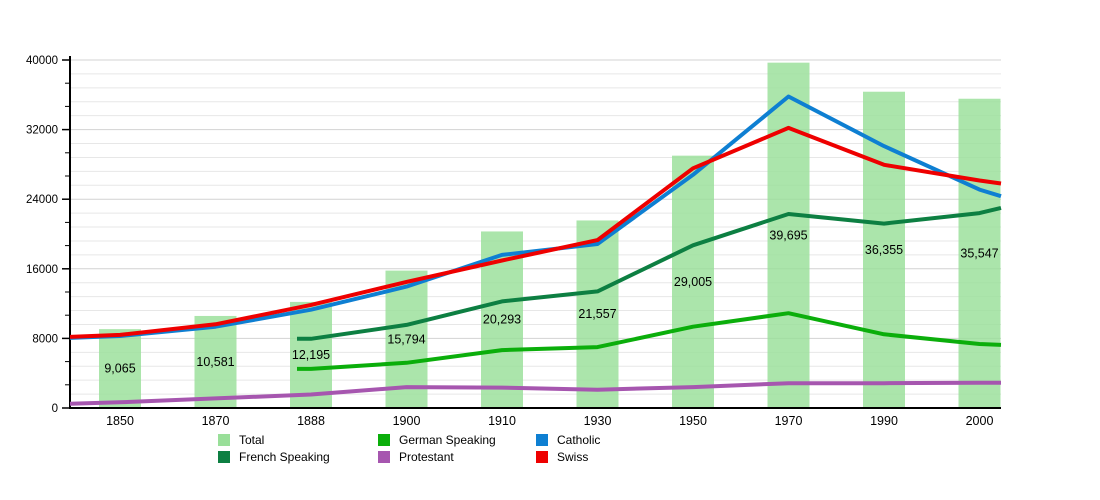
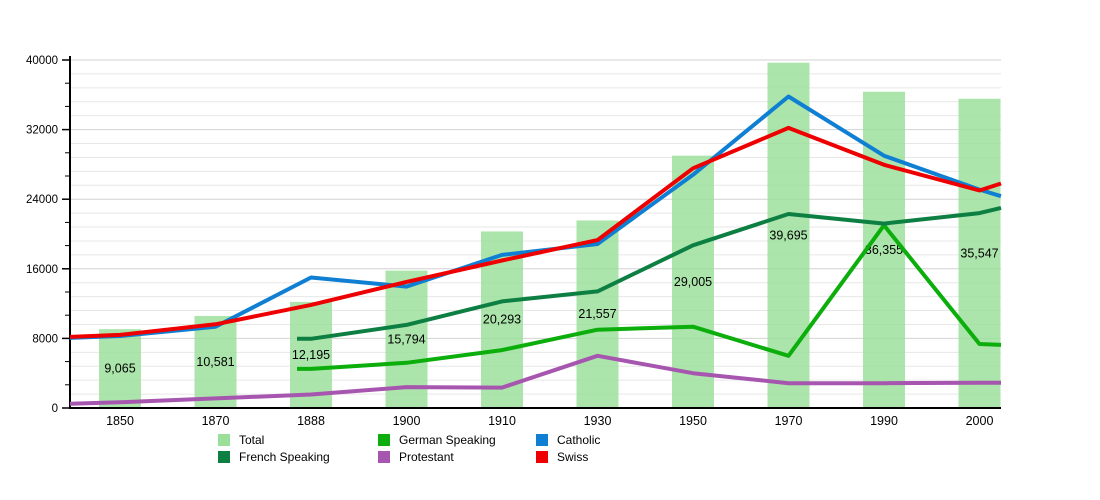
Catholic/1888: 11000 -> 15000
Protestant/1930: 2000 -> 6000
German Speaking/1930: 7000 -> 9000
Protestant/1950: 2000 -> 4000
German Speaking/1970: 11000 -> 6000
German Speaking/1990: 8000 -> 21000
Catholic/1990: 30000 -> 29000
Swiss/2000: 26000 -> 25000
